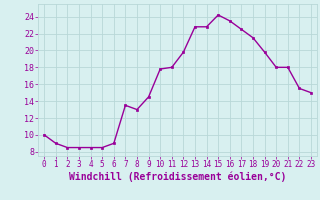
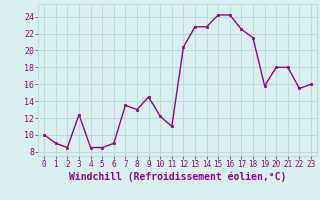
3: 8.5 -> 12.4
10: 17.8 -> 12.2
11: 18.0 -> 11.0
12: 19.8 -> 20.4
16: 23.5 -> 24.2
19: 19.8 -> 15.8
23: 15.0 -> 16.0
